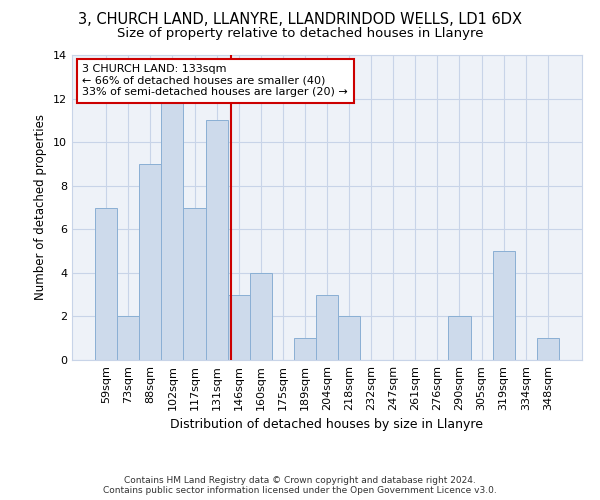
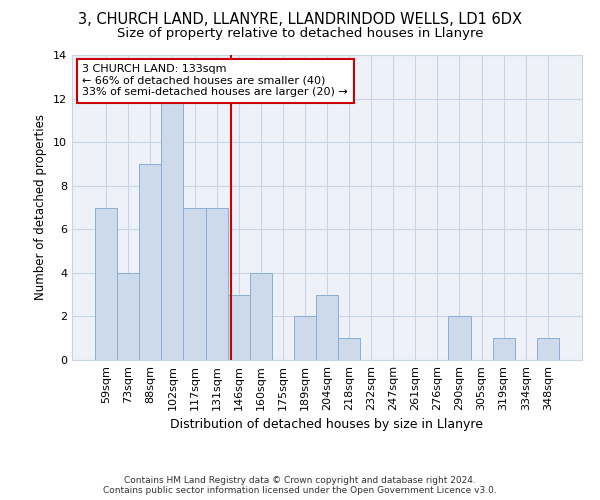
73sqm: 2 -> 4
131sqm: 11 -> 7
189sqm: 1 -> 2
218sqm: 2 -> 1
319sqm: 5 -> 1
